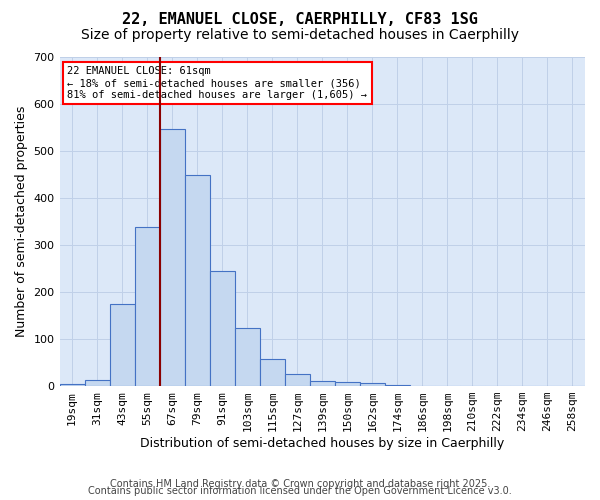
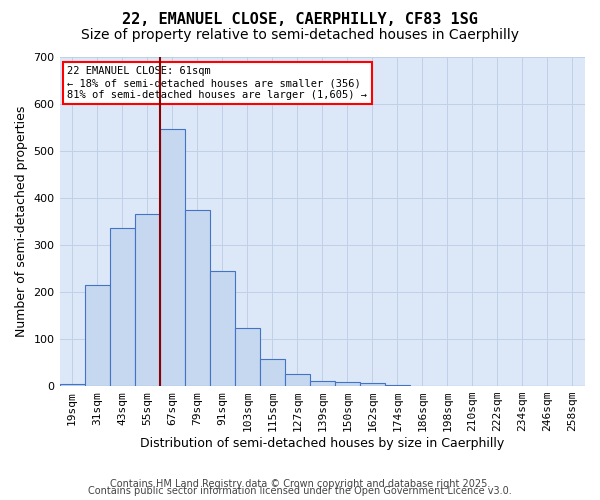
31sqm: 13 -> 215
43sqm: 175 -> 335
55sqm: 338 -> 365
79sqm: 448 -> 375
